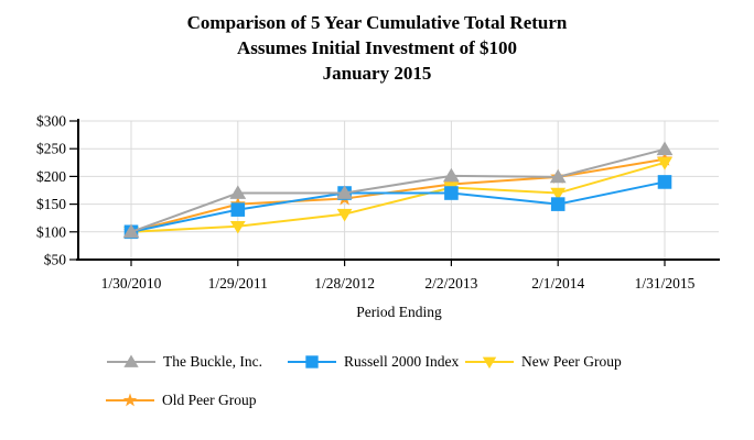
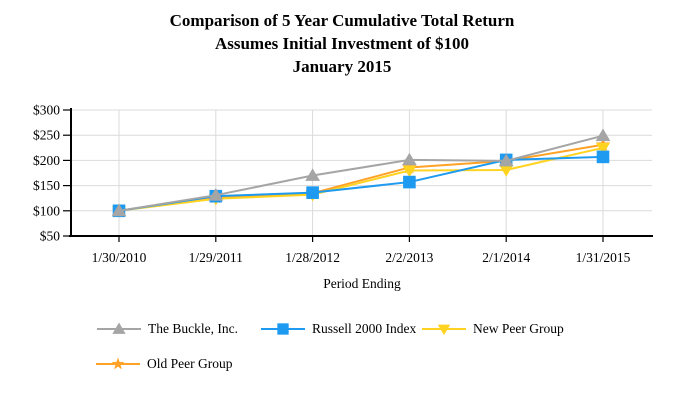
The Buckle, Inc./1/29/2011: $170 -> $130
Russell 2000 Index/1/29/2011: $140 -> $130
New Peer Group/1/29/2011: $110 -> $120
Old Peer Group/1/29/2011: $150 -> $130
Russell 2000 Index/1/28/2012: $170 -> $140
Old Peer Group/1/28/2012: $160 -> $140
Russell 2000 Index/2/2/2013: $170 -> $160
Russell 2000 Index/2/1/2014: $150 -> $200
New Peer Group/2/1/2014: $170 -> $180
Russell 2000 Index/1/31/2015: $190 -> $210
